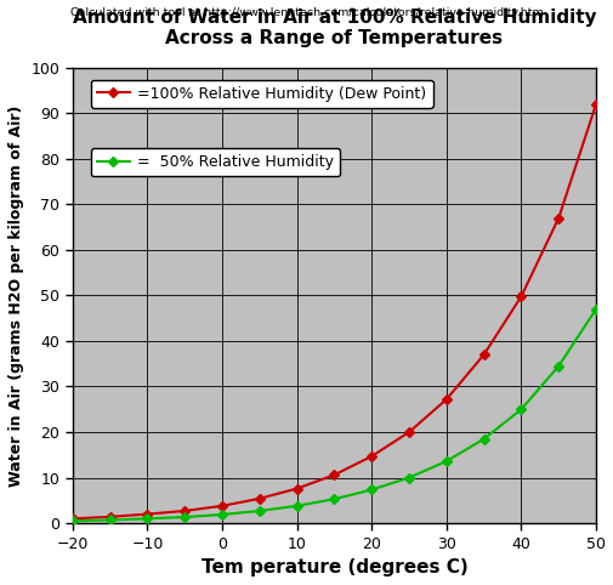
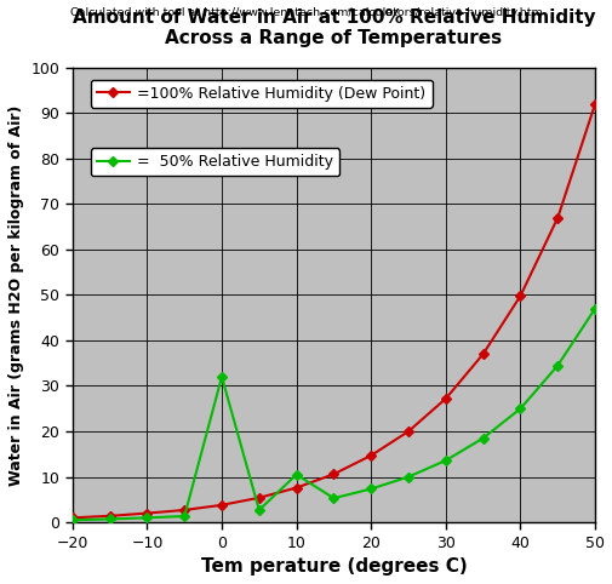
= 50% Relative Humidity/0: 1.9 -> 32.0
= 50% Relative Humidity/10: 3.8 -> 10.5
